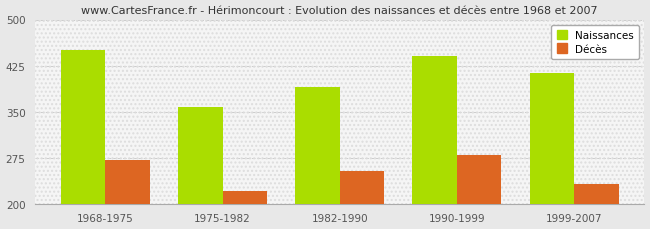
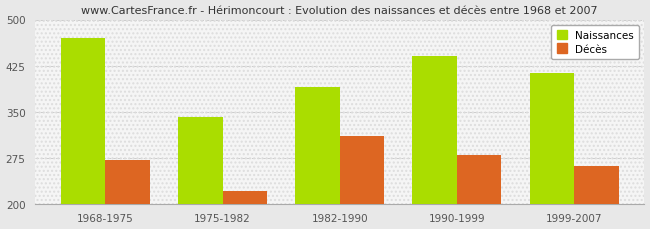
Naissances/1968-1975: 451 -> 470
Naissances/1975-1982: 357 -> 342
Décès/1982-1990: 253 -> 310
Décès/1999-2007: 232 -> 262
